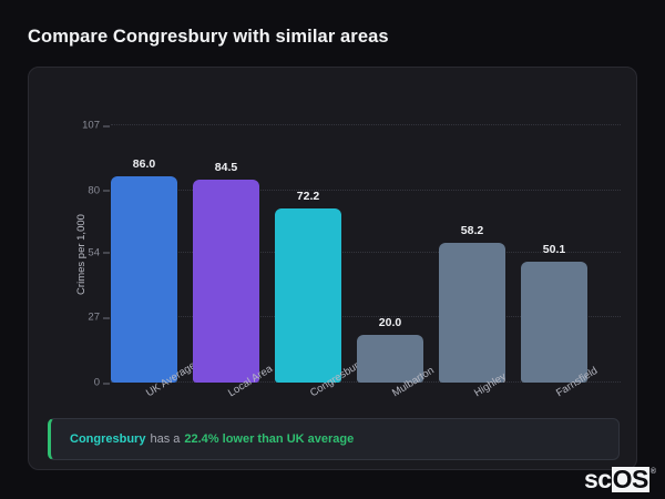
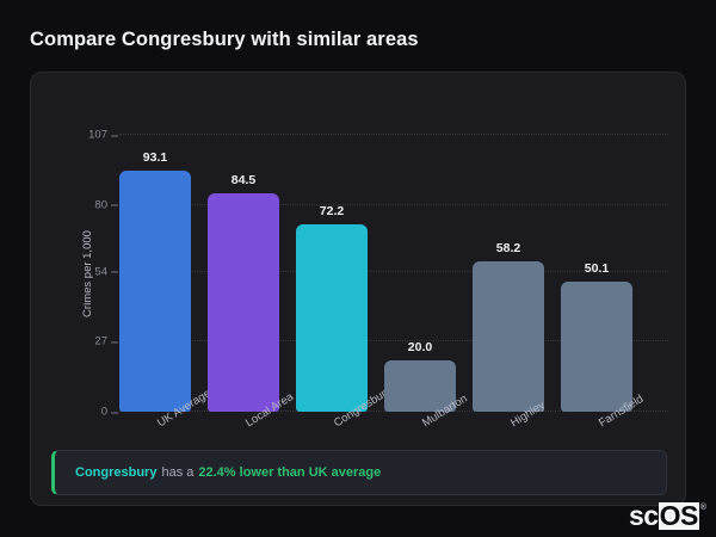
UK Average: 86.0 -> 93.1
